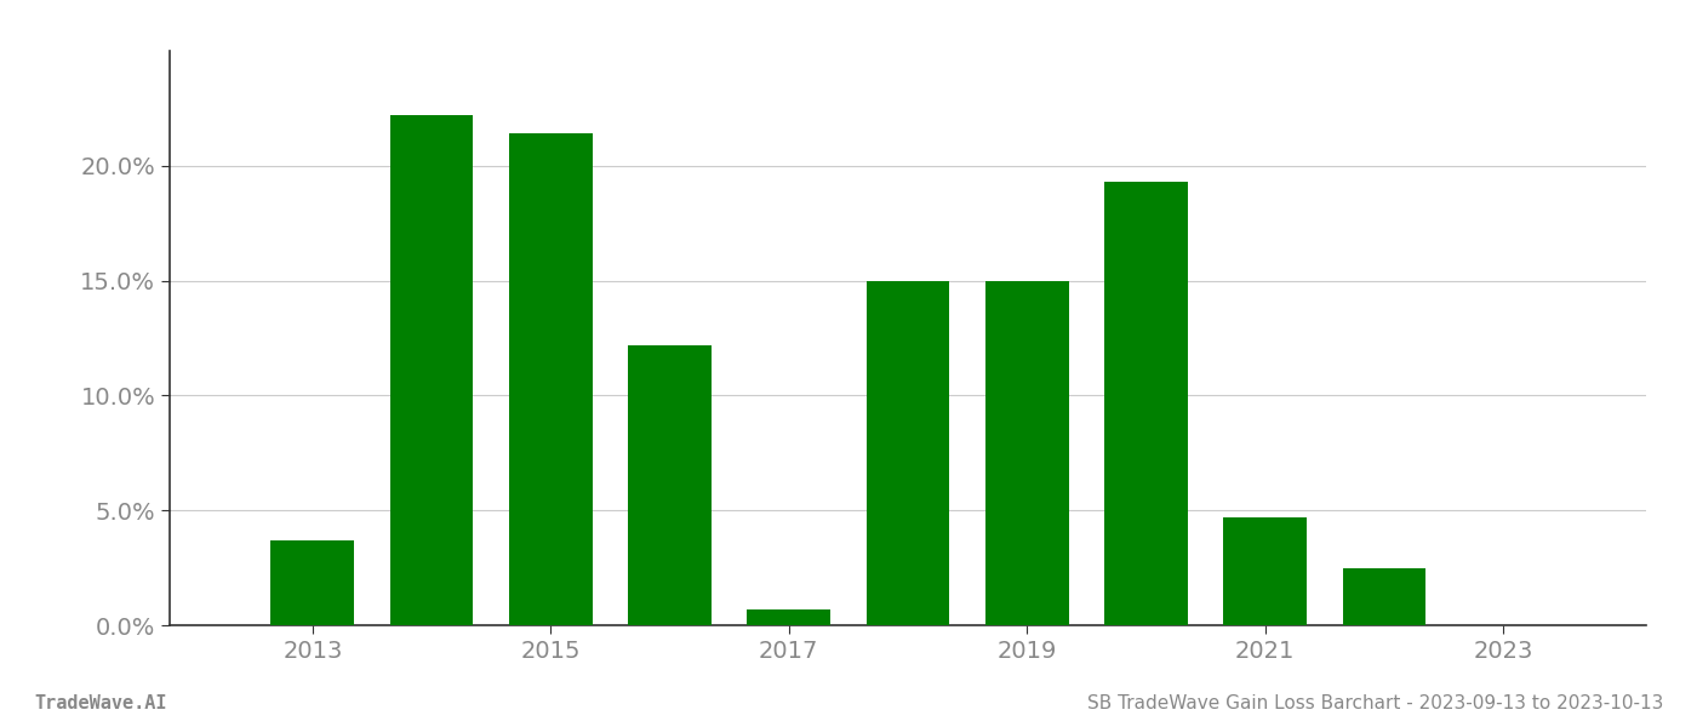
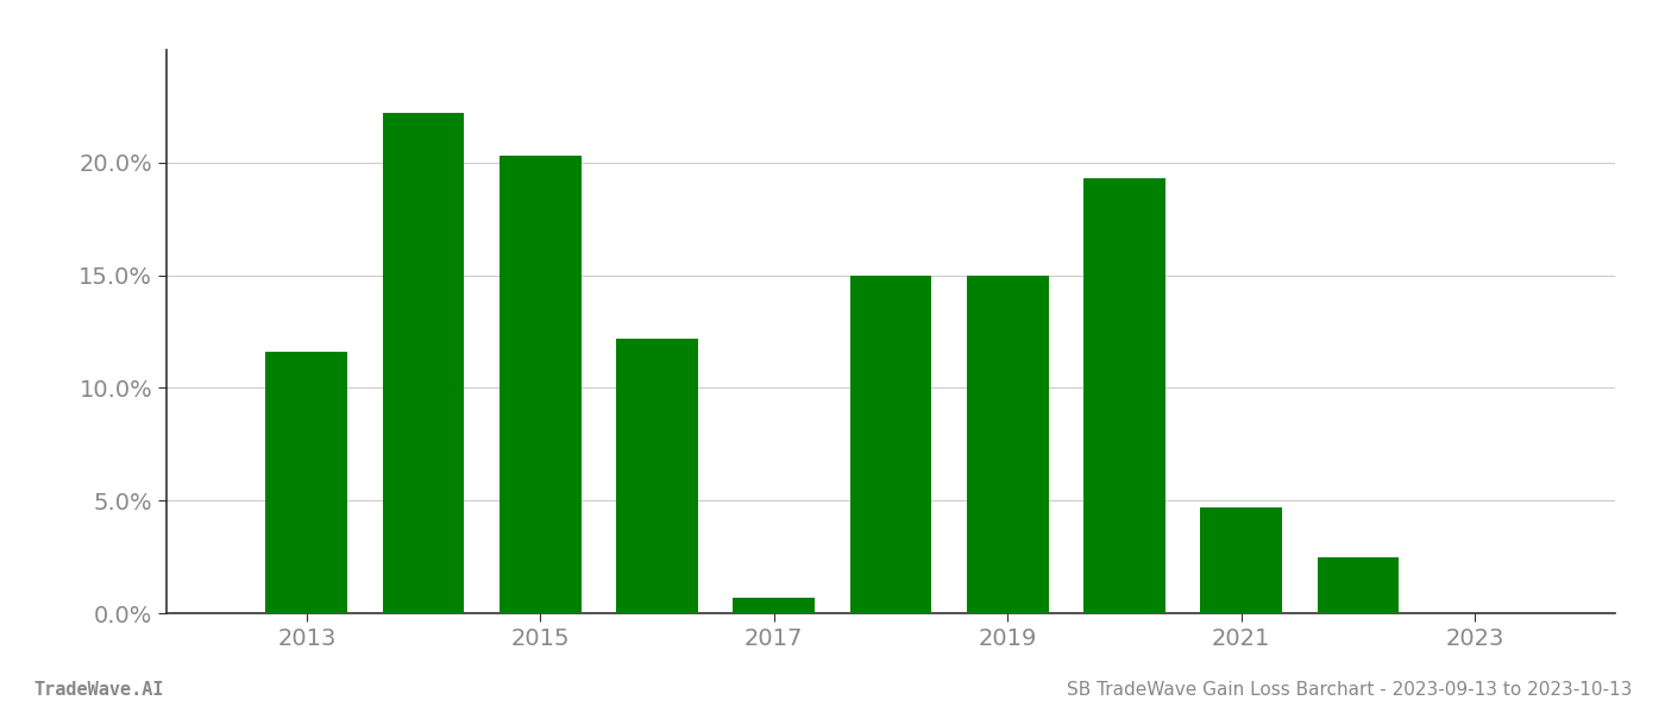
2013: 3.7% -> 11.6%
2015: 21.4% -> 20.3%
